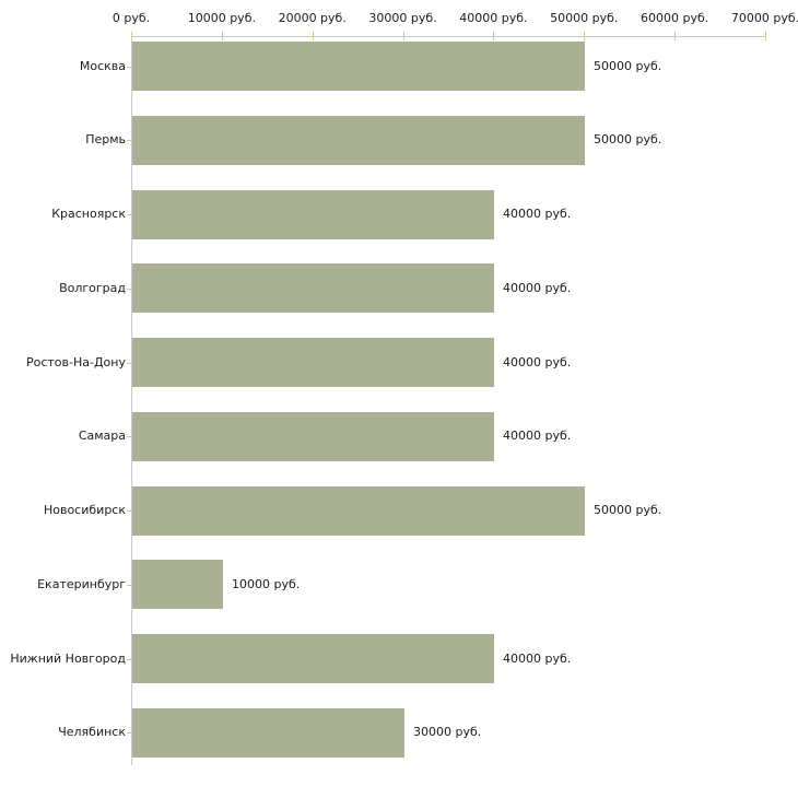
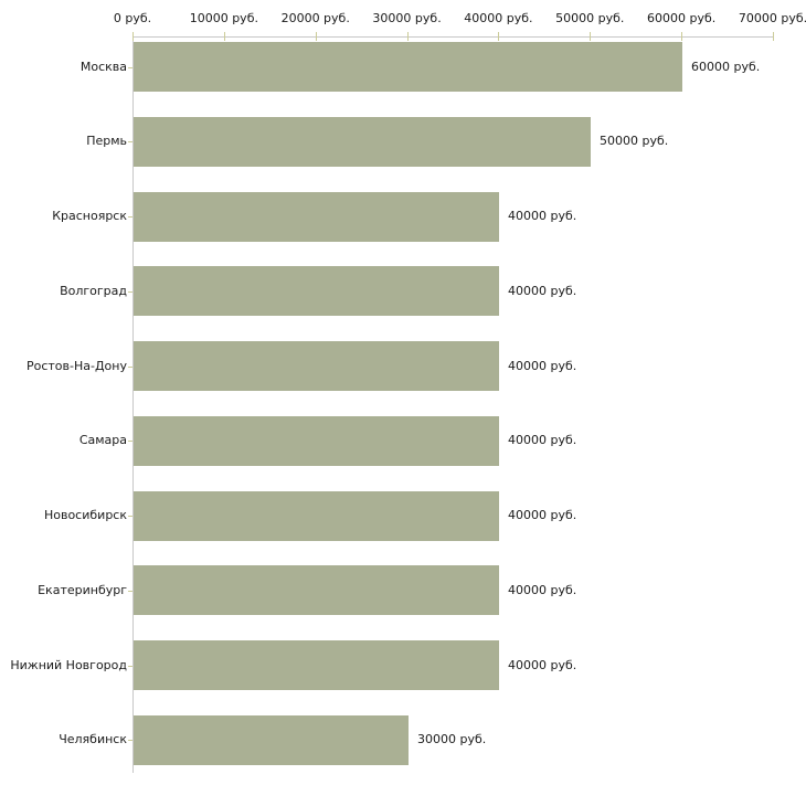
Москва: 50000 -> 60000
Новосибирск: 50000 -> 40000
Екатеринбург: 10000 -> 40000
